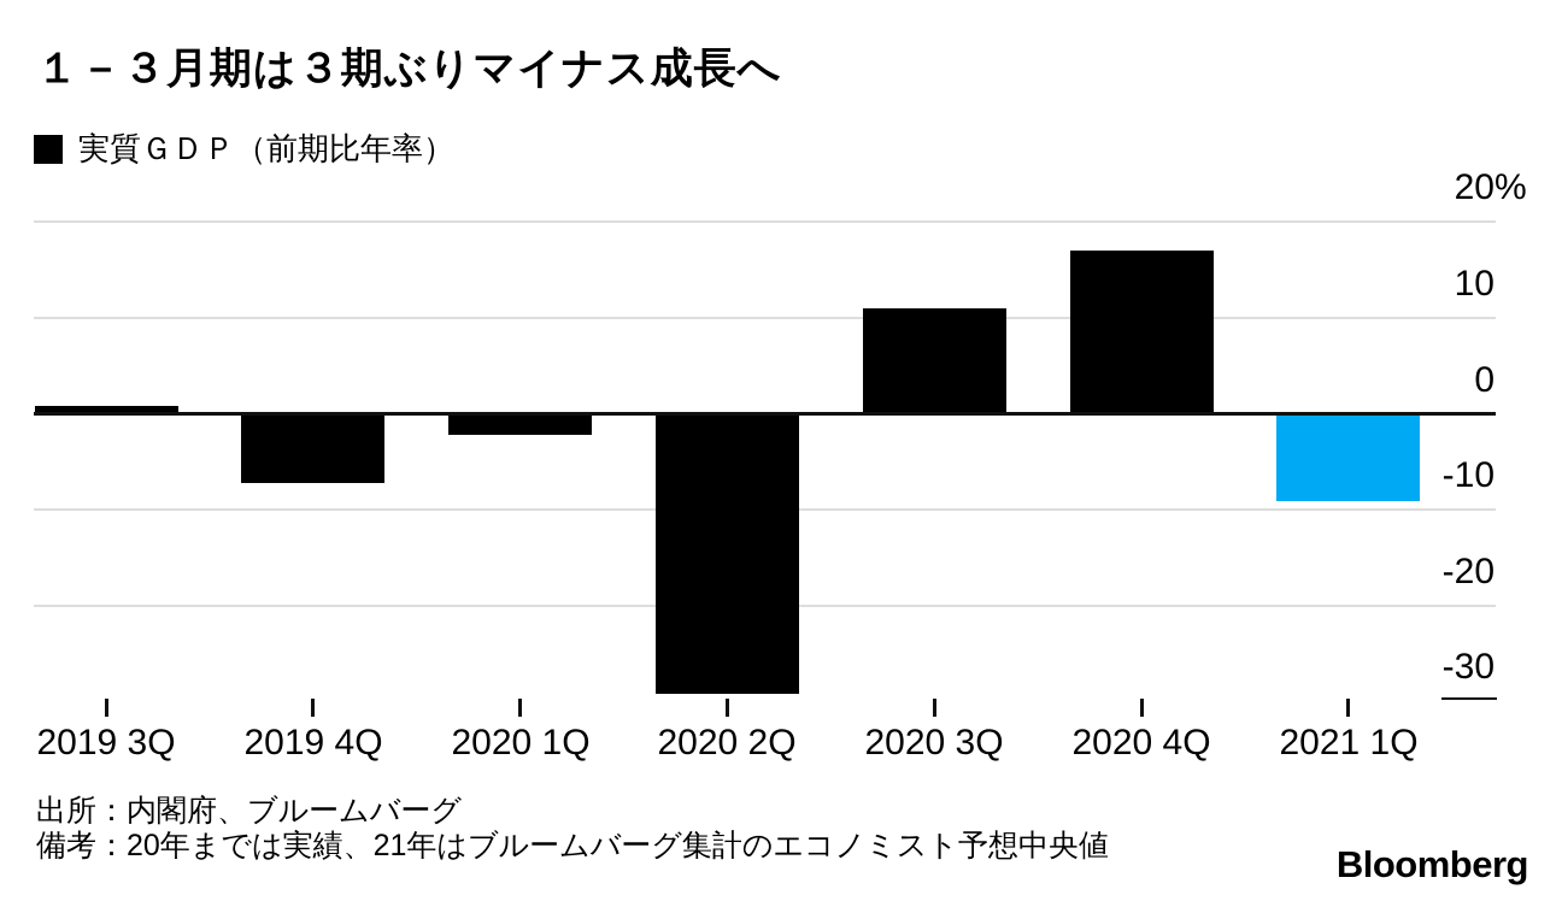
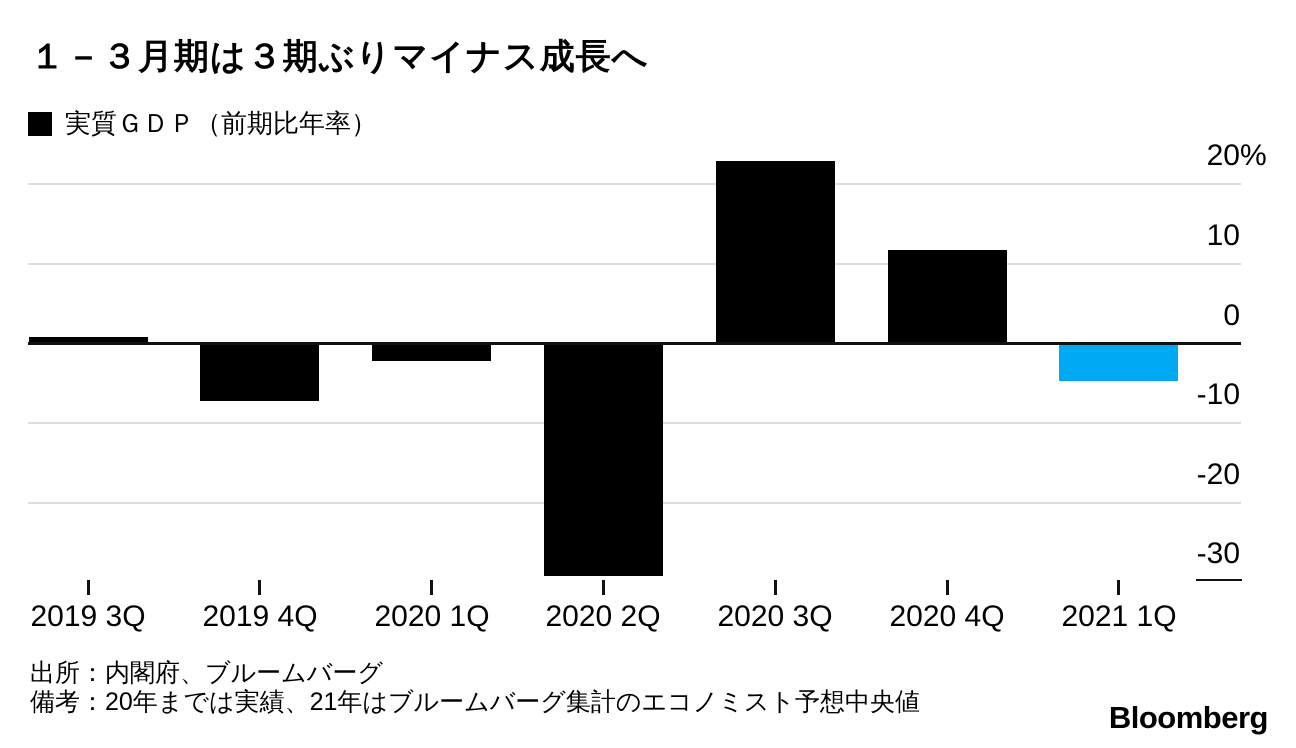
2020 3Q: 11 -> 23
2020 4Q: 17 -> 12
2021 1Q: -9 -> -5
